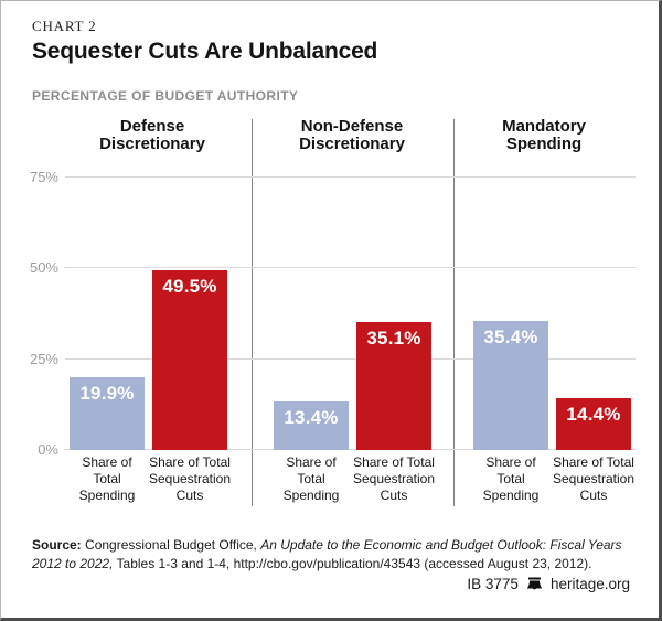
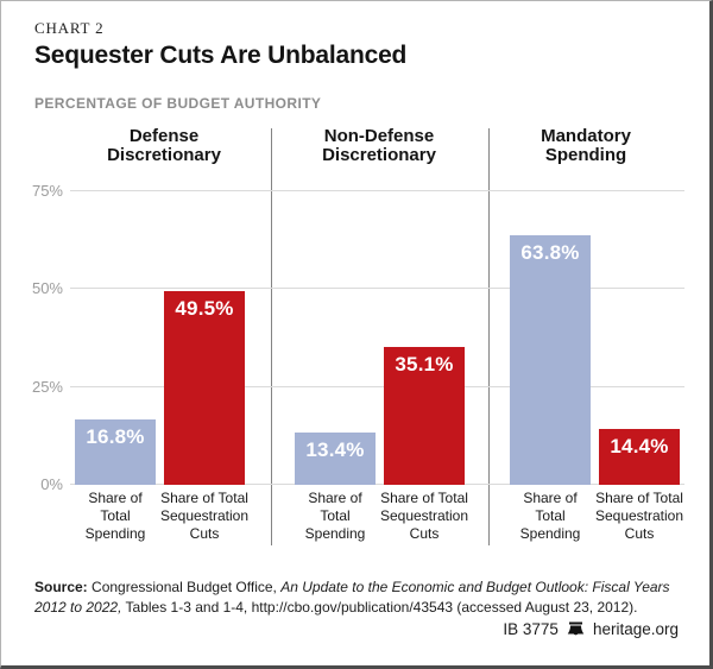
Share of Total Spending/Defense Discretionary: 19.9% -> 16.8%
Share of Total Spending/Mandatory Spending: 35.4% -> 63.8%
